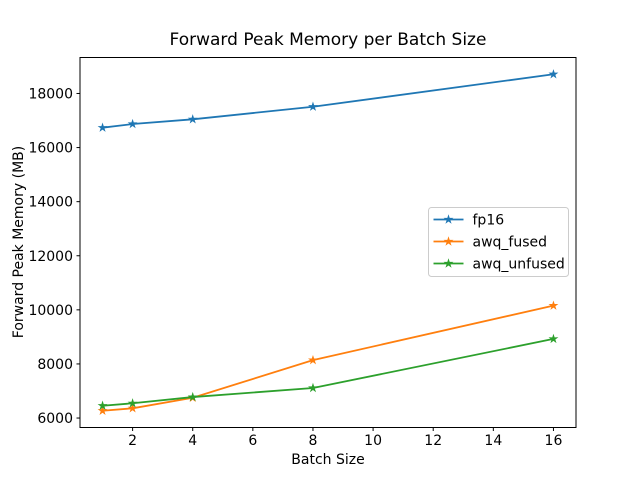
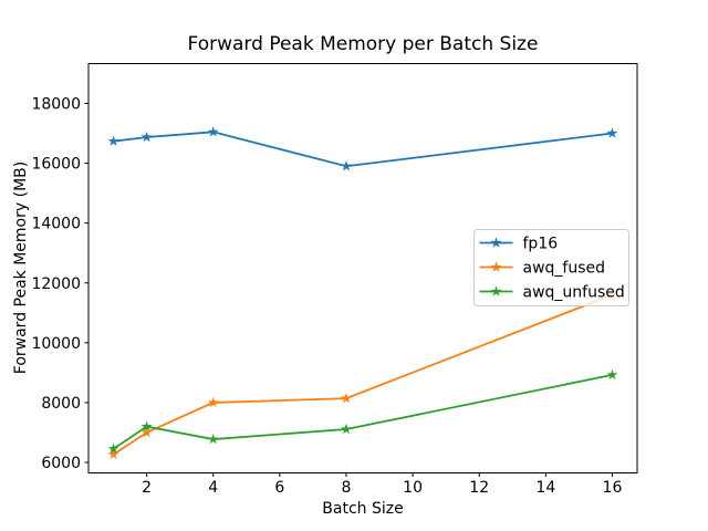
awq_fused/2: 6400 -> 7000
awq_unfused/2: 6500 -> 7200
awq_fused/4: 6800 -> 8000
fp16/8: 17500 -> 15900
fp16/16: 18700 -> 17000
awq_fused/16: 10200 -> 11600
